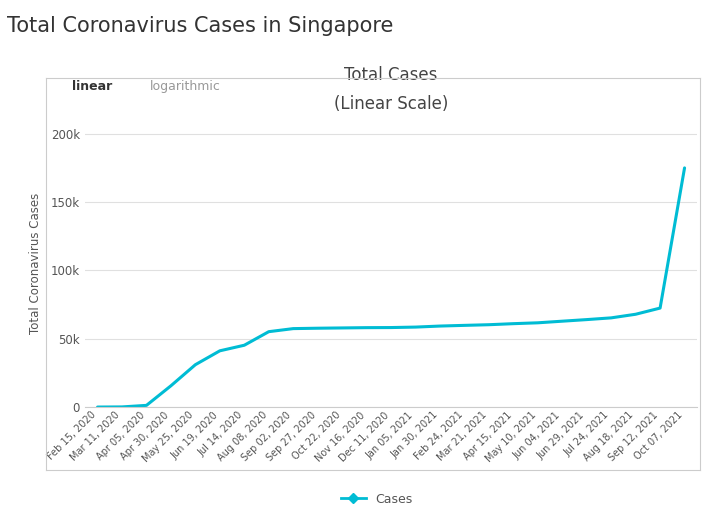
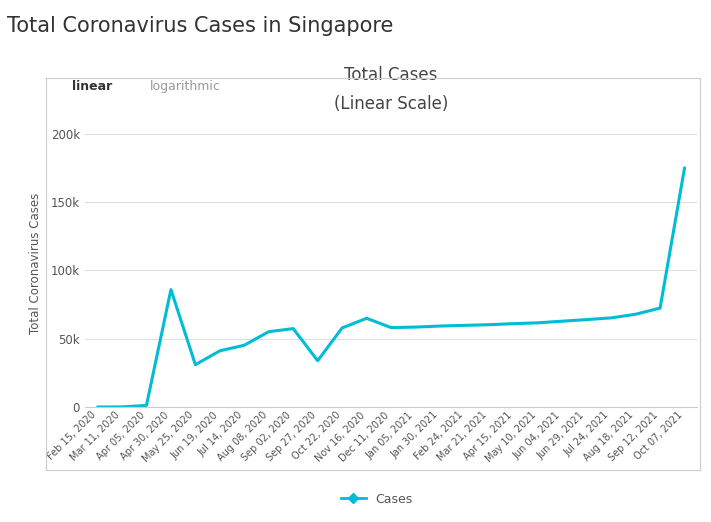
Apr 30, 2020: 16k -> 86k
Sep 27, 2020: 58k -> 34k
Nov 16, 2020: 58k -> 65k
